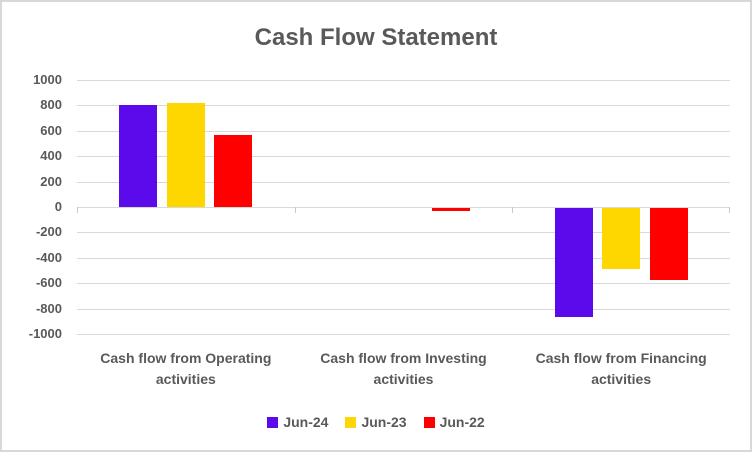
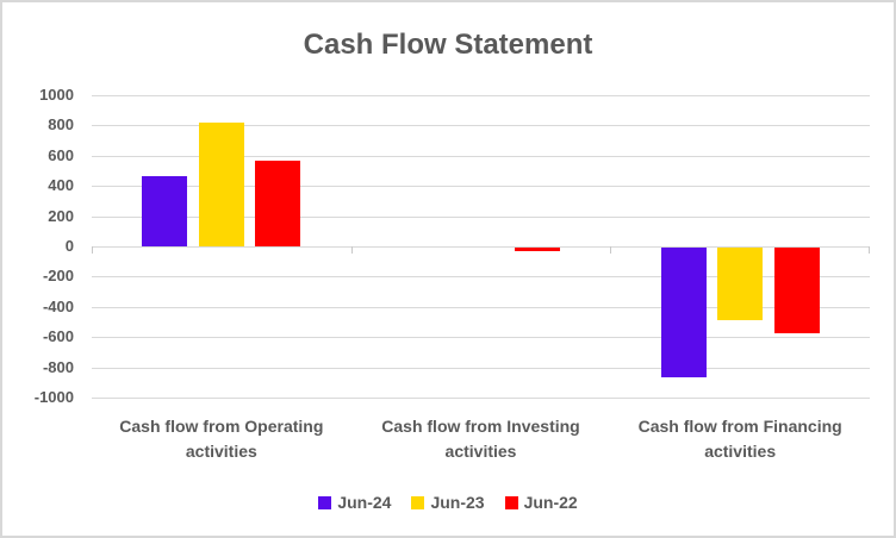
Jun-24/Cash flow from Operating activities: 800 -> 460
